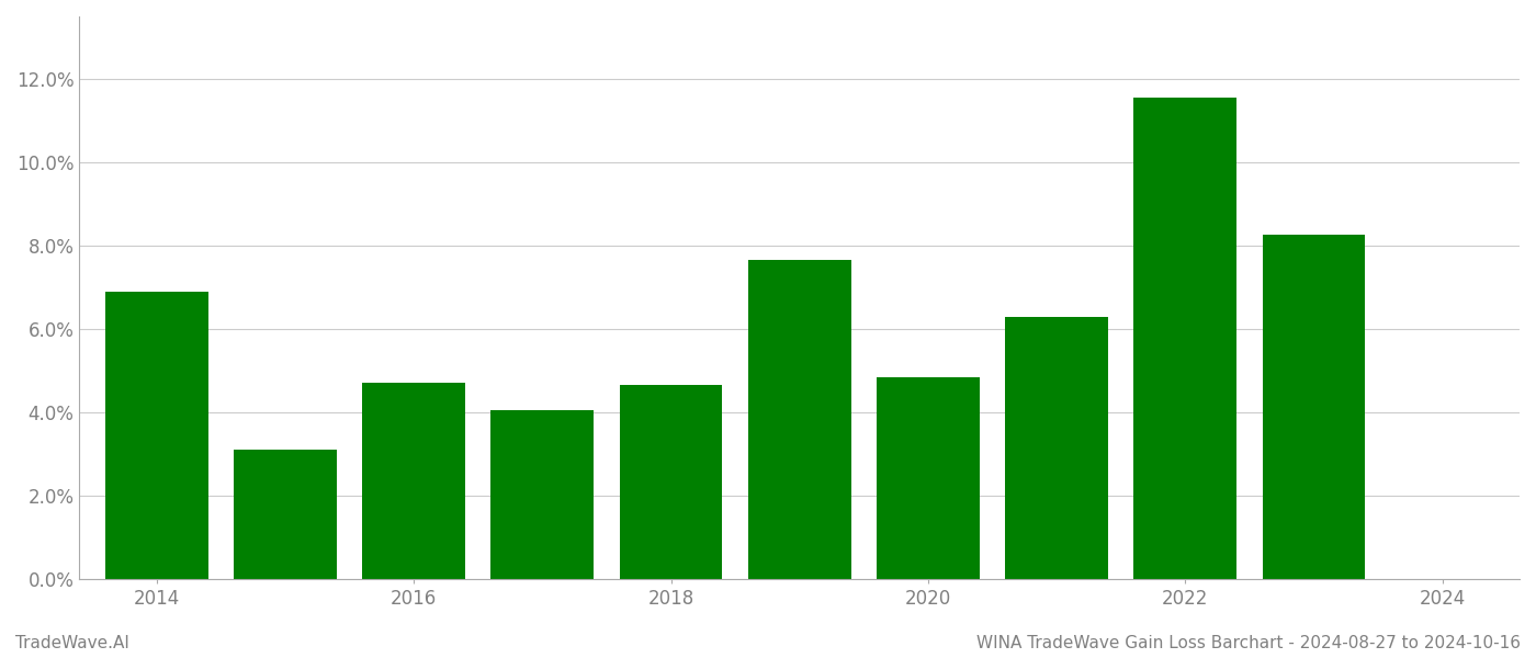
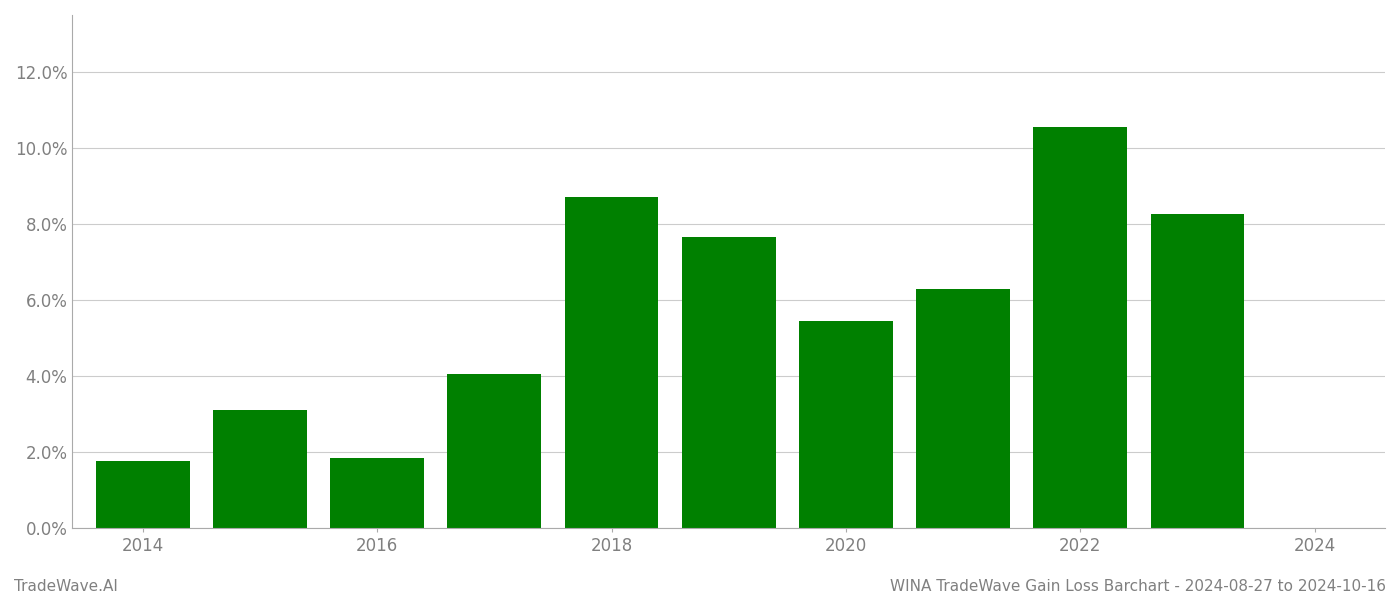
2014: 6.90% -> 1.75%
2016: 4.70% -> 1.85%
2018: 4.65% -> 8.70%
2020: 4.85% -> 5.45%
2022: 11.55% -> 10.55%
